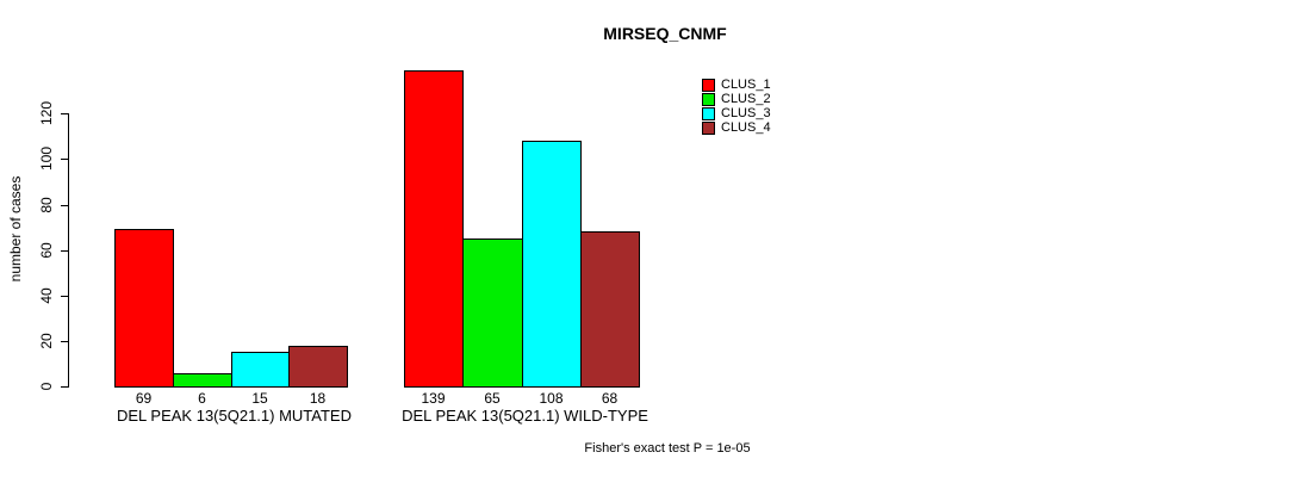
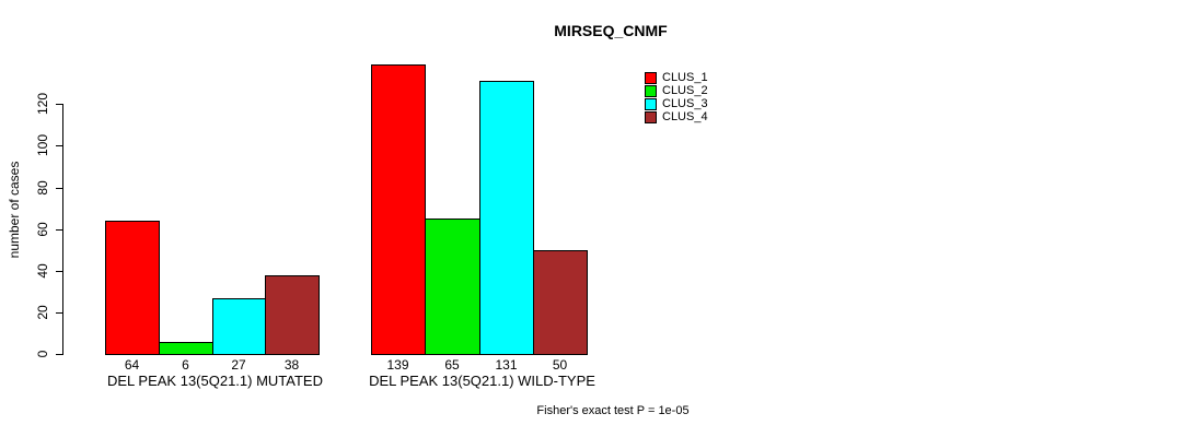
CLUS_1/DEL PEAK 13(5Q21.1) MUTATED: 69 -> 64
CLUS_3/DEL PEAK 13(5Q21.1) MUTATED: 15 -> 27
CLUS_4/DEL PEAK 13(5Q21.1) MUTATED: 18 -> 38
CLUS_3/DEL PEAK 13(5Q21.1) WILD-TYPE: 108 -> 131
CLUS_4/DEL PEAK 13(5Q21.1) WILD-TYPE: 68 -> 50
